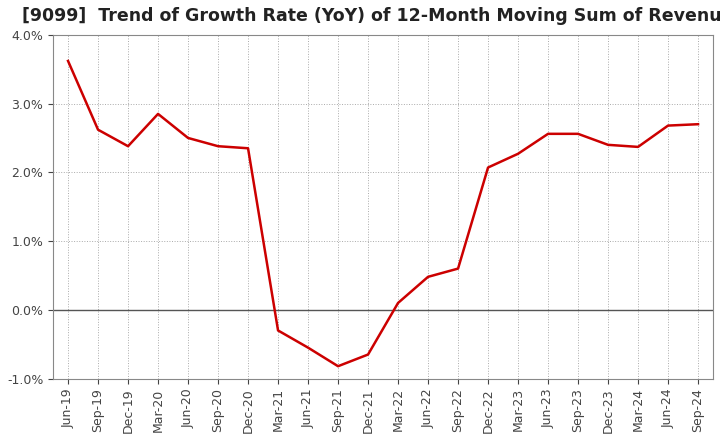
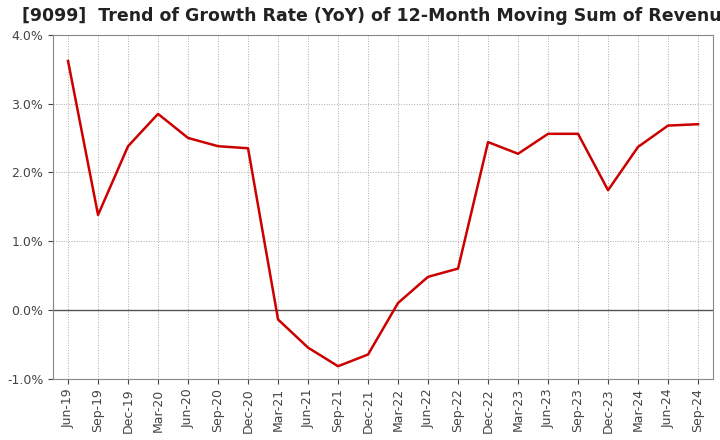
Sep-19: 2.62% -> 1.38%
Mar-21: -0.30% -> -0.14%
Dec-22: 2.07% -> 2.44%
Dec-23: 2.40% -> 1.74%
